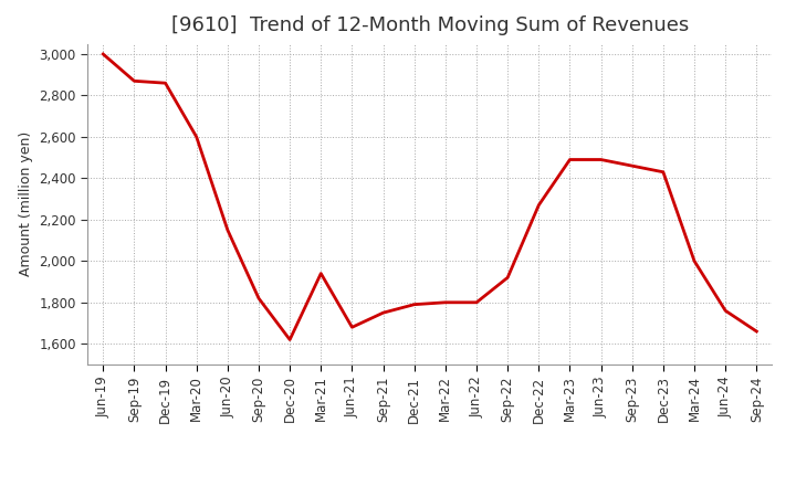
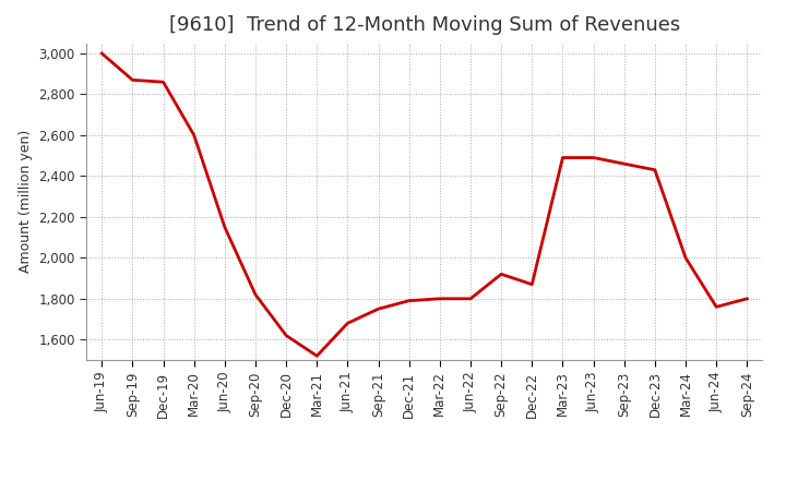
Mar-21: 1,940 -> 1,520
Dec-22: 2,270 -> 1,870
Sep-24: 1,660 -> 1,800
